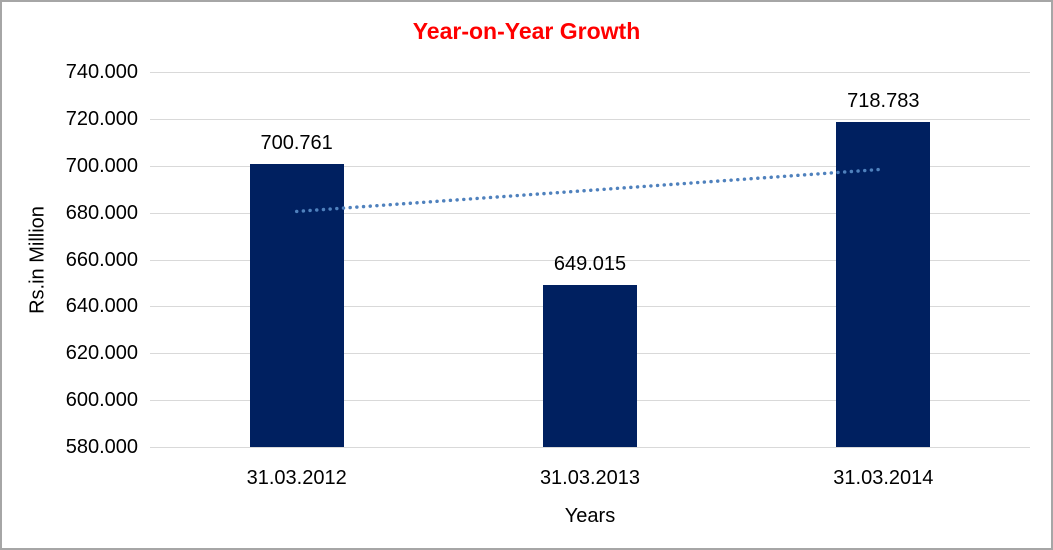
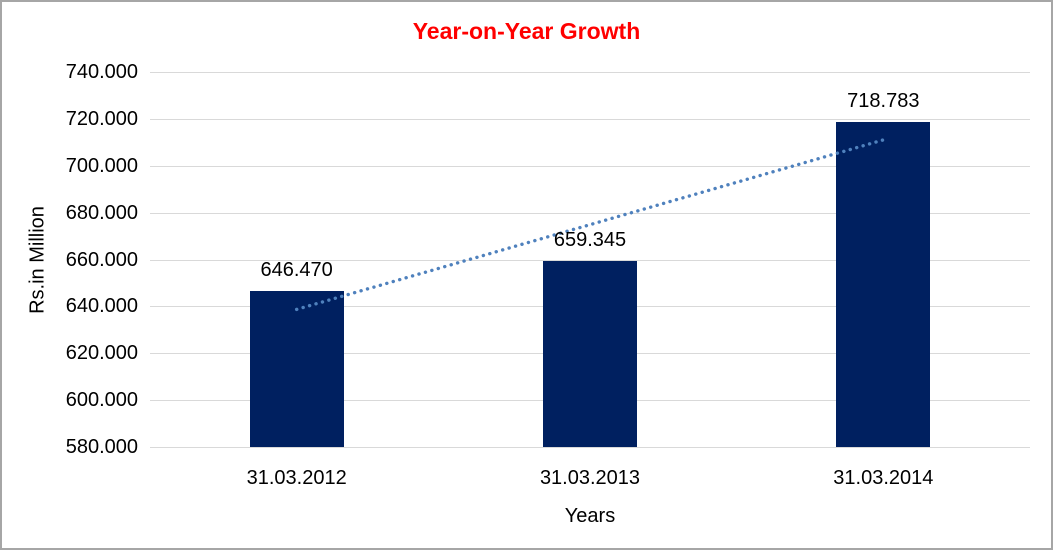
31.03.2012: 700.761 -> 646.470
31.03.2013: 649.015 -> 659.345
